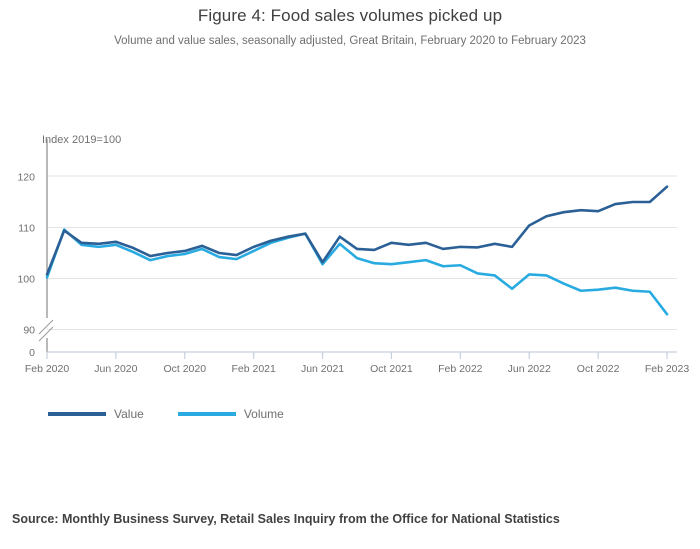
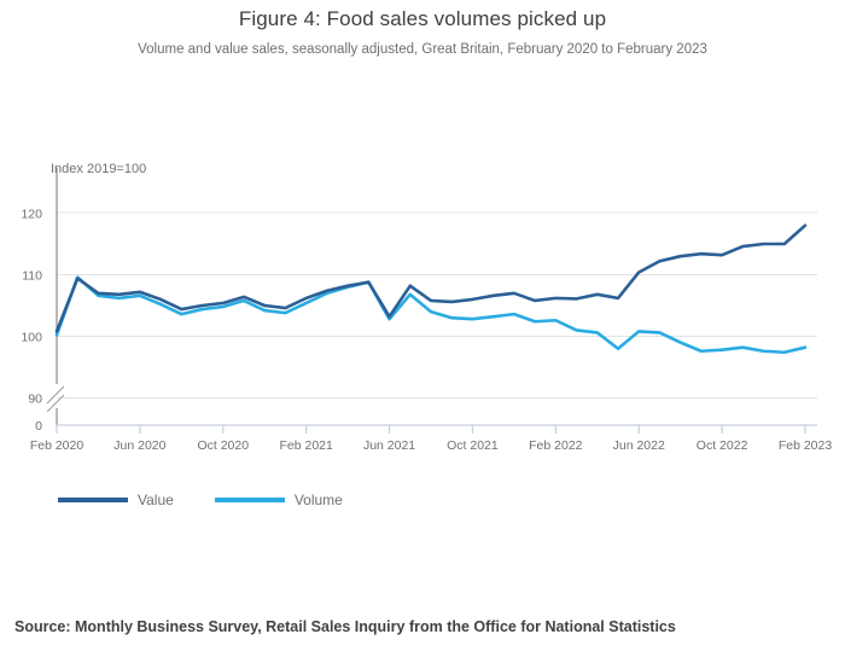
Value/Oct 2021: 107 -> 106
Volume/Feb 2023: 93 -> 98
